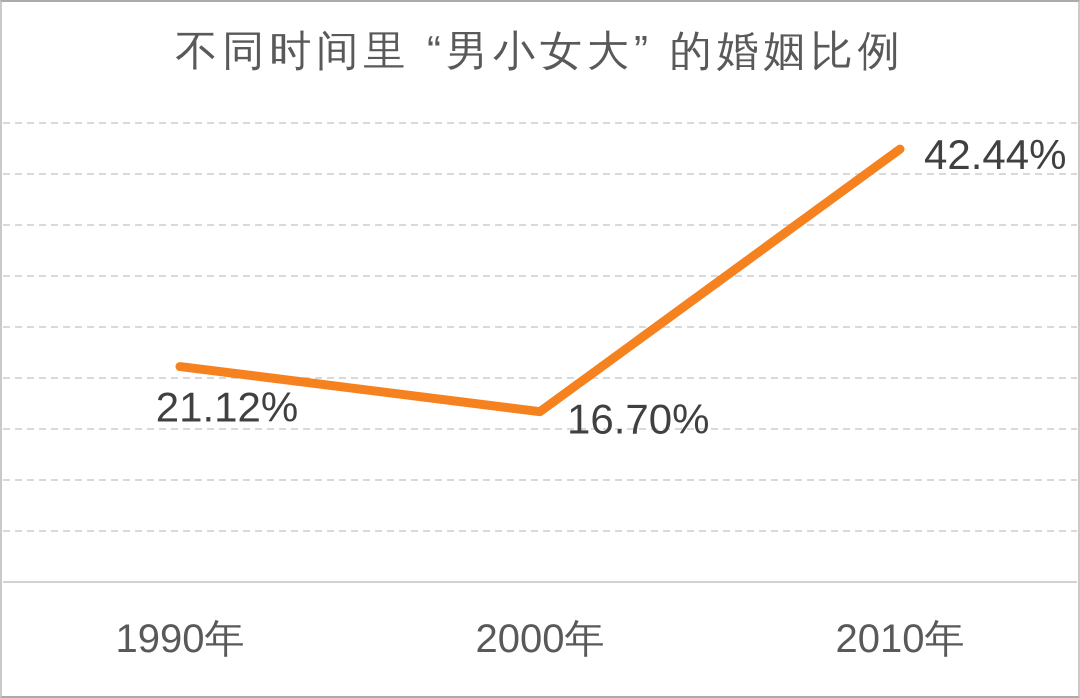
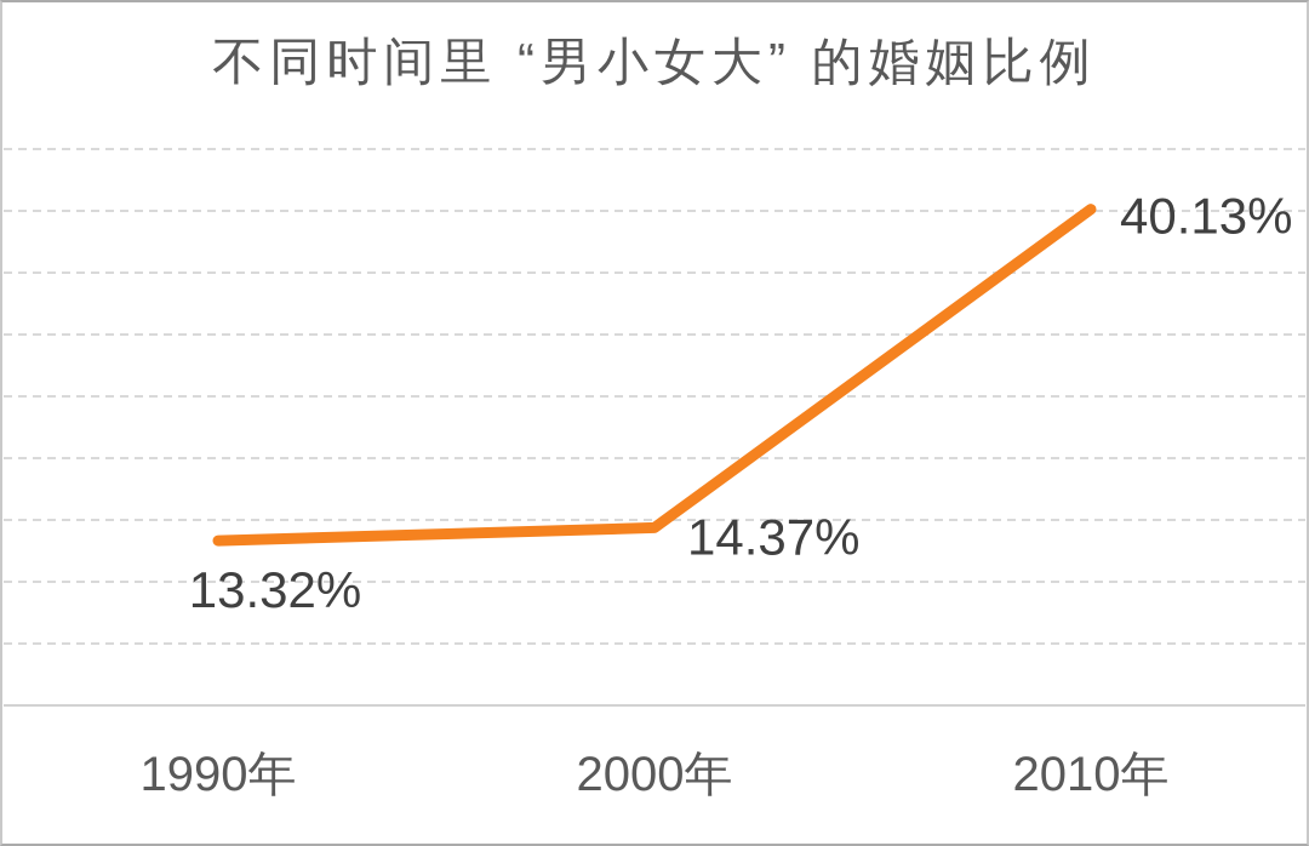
1990年: 21.12% -> 13.32%
2000年: 16.70% -> 14.37%
2010年: 42.44% -> 40.13%
